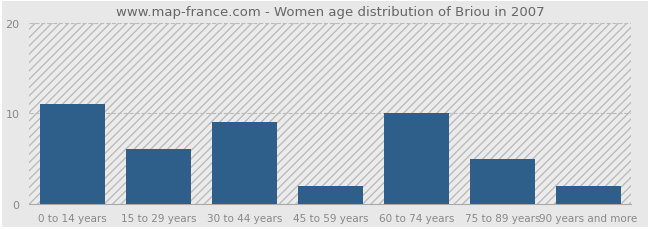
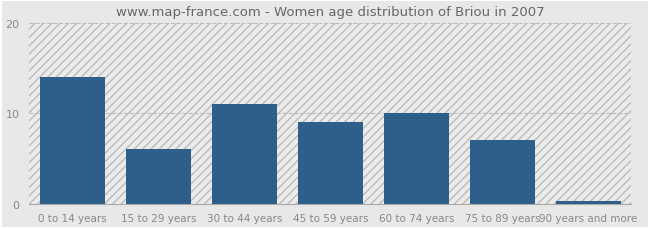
0 to 14 years: 11.0 -> 14.0
30 to 44 years: 9.0 -> 11.0
45 to 59 years: 2.0 -> 9.0
75 to 89 years: 5.0 -> 7.0
90 years and more: 2.0 -> 0.3
